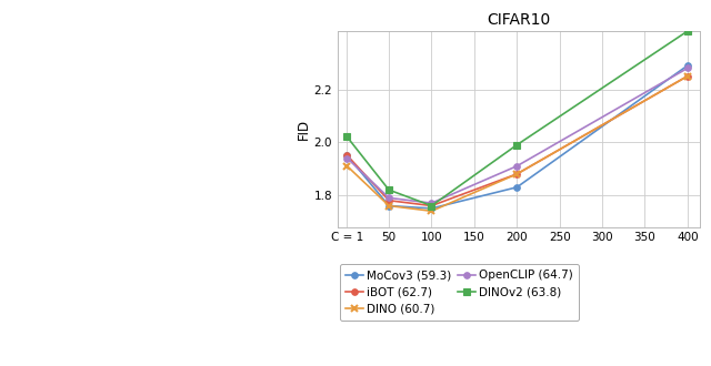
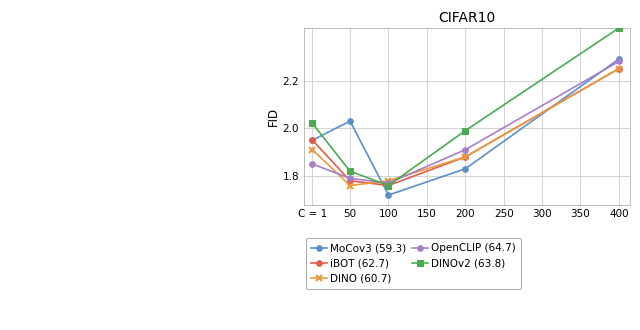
OpenCLIP (64.7)/C = 1: 1.94 -> 1.85
MoCov3 (59.3)/50: 1.76 -> 2.03
MoCov3 (59.3)/100: 1.75 -> 1.72
DINO (60.7)/100: 1.74 -> 1.78
